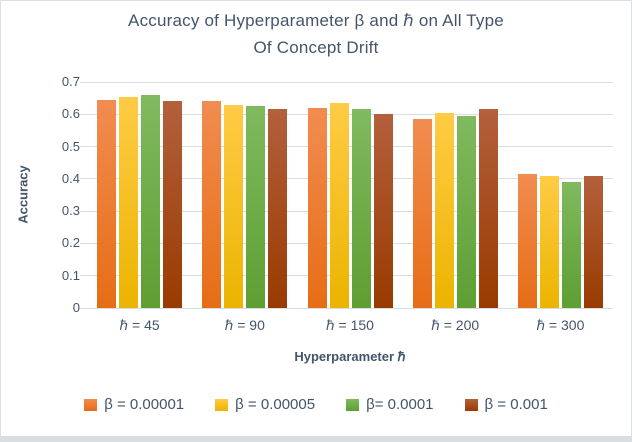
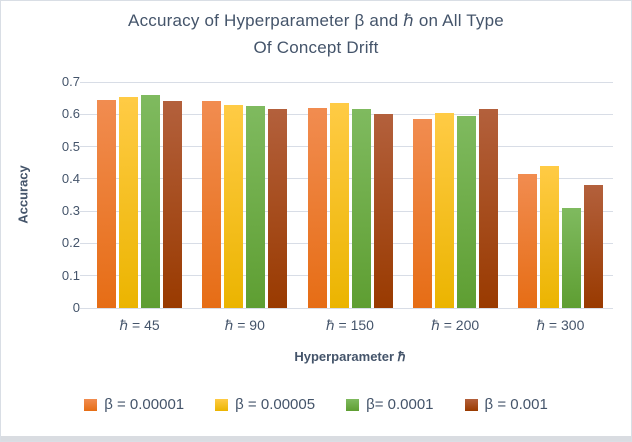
β = 0.00005/ℏ = 300: 0.41 -> 0.44
β= 0.0001/ℏ = 300: 0.39 -> 0.31
β = 0.001/ℏ = 300: 0.41 -> 0.38
